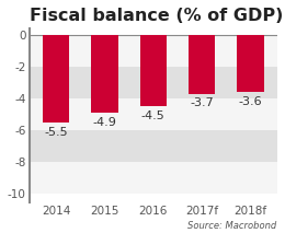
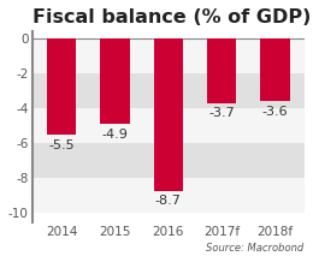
2016: -4.5 -> -8.7
